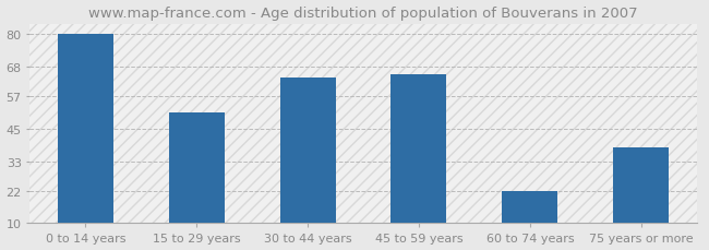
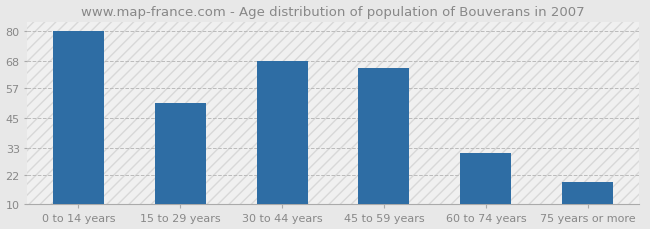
30 to 44 years: 64 -> 68
60 to 74 years: 22 -> 31
75 years or more: 38 -> 19
